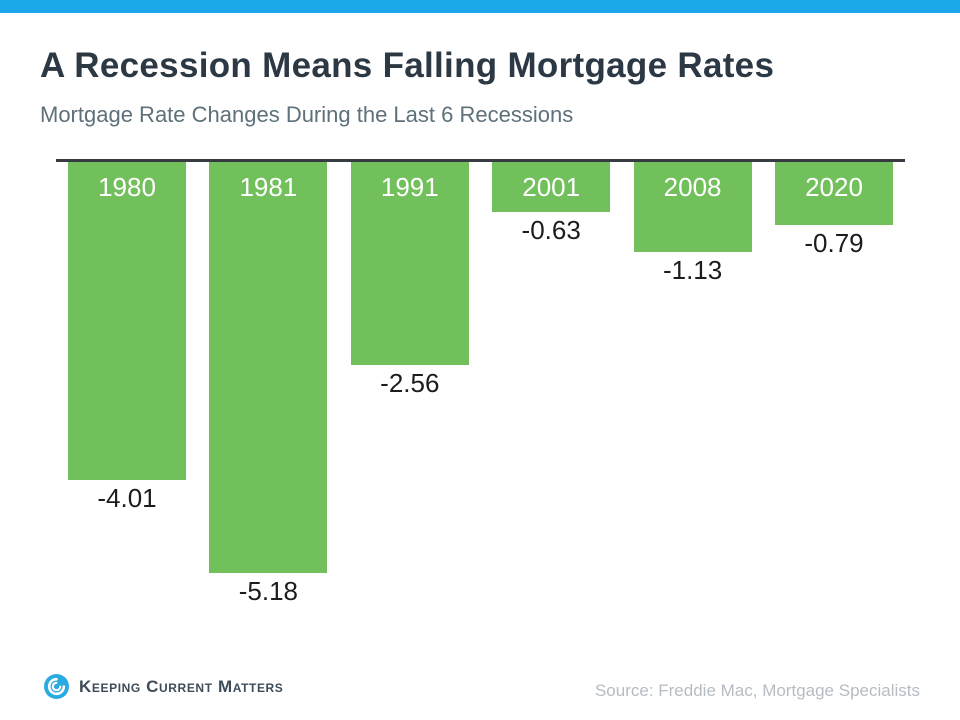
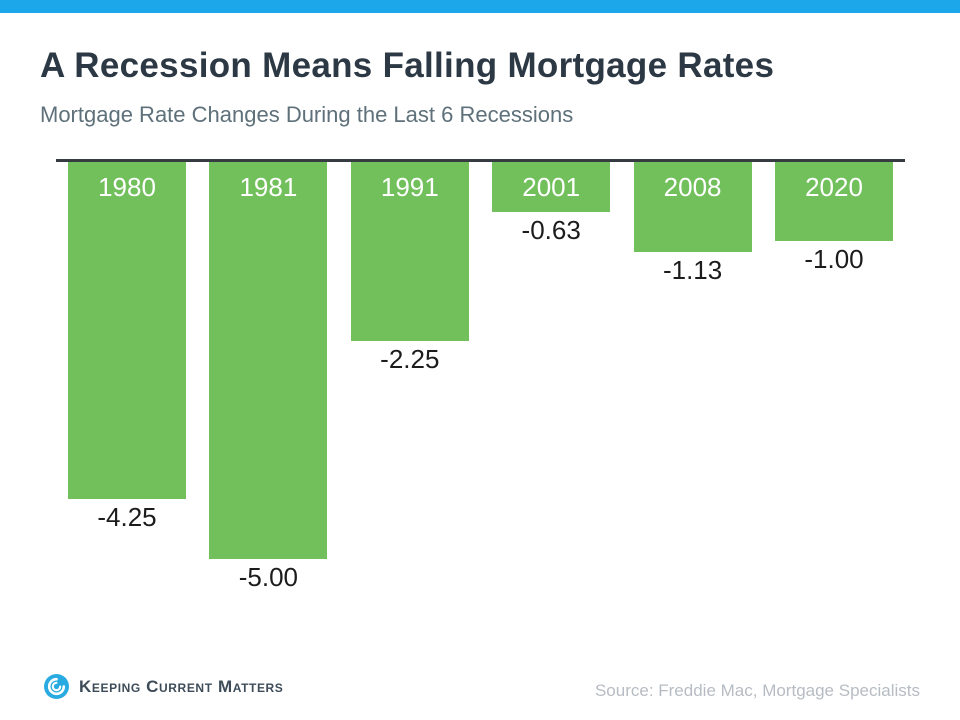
1980: -4.01 -> -4.25
1981: -5.18 -> -5.00
1991: -2.56 -> -2.25
2020: -0.79 -> -1.00
